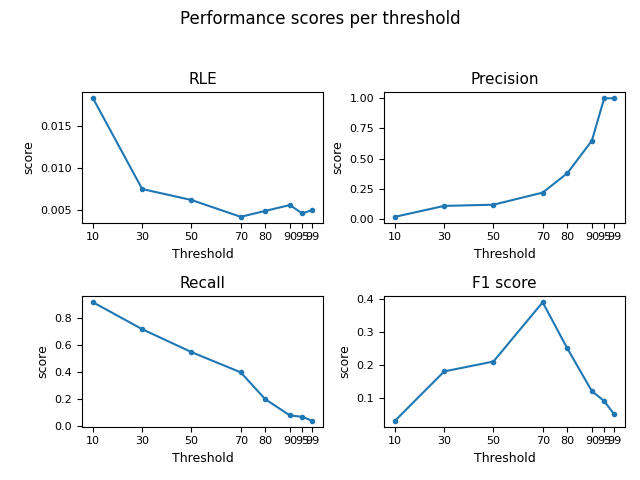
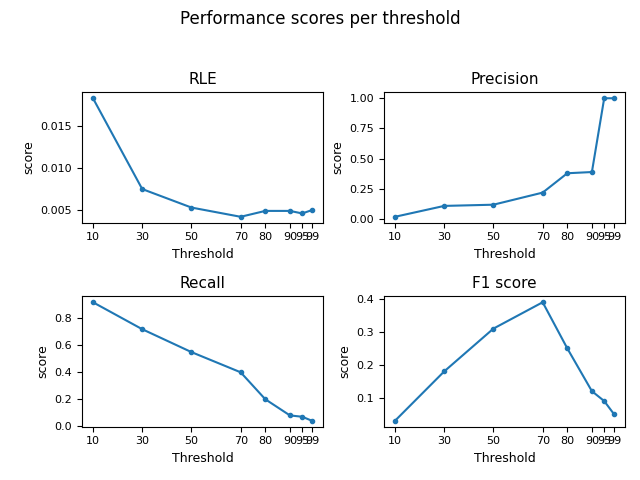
RLE/50: 0.0062 -> 0.0053
RLE/90: 0.0056 -> 0.0049
Precision/90: 0.65 -> 0.39
F1 score/50: 0.21 -> 0.31
